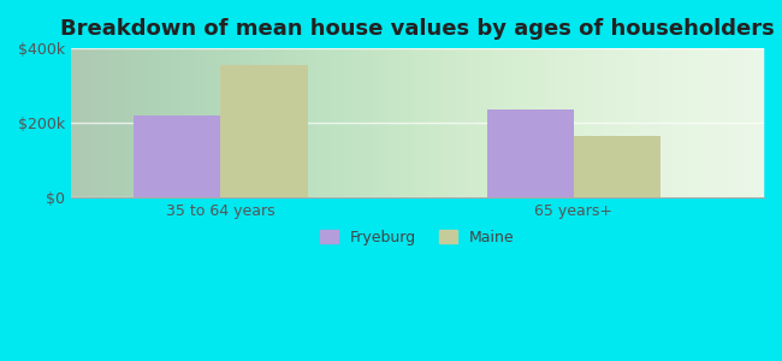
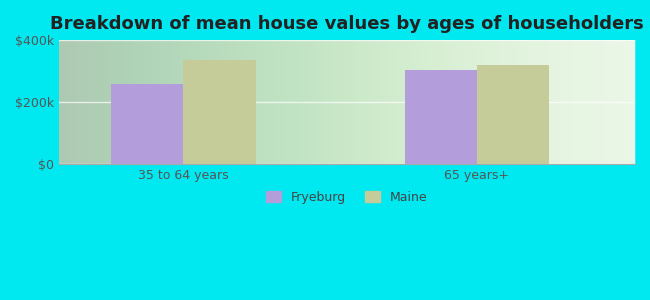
Fryeburg/35 to 64 years: $220k -> $260k
Maine/35 to 64 years: $355k -> $335k
Fryeburg/65 years+: $235k -> $305k
Maine/65 years+: $165k -> $320k
